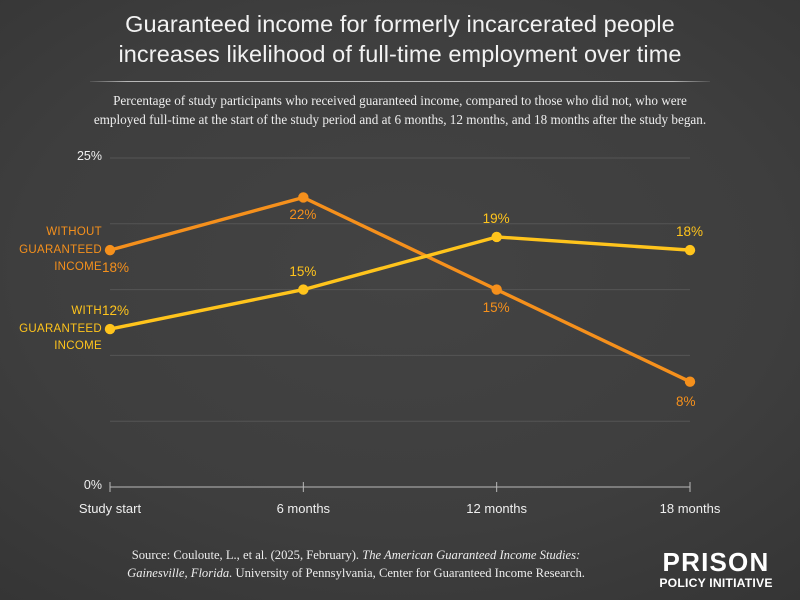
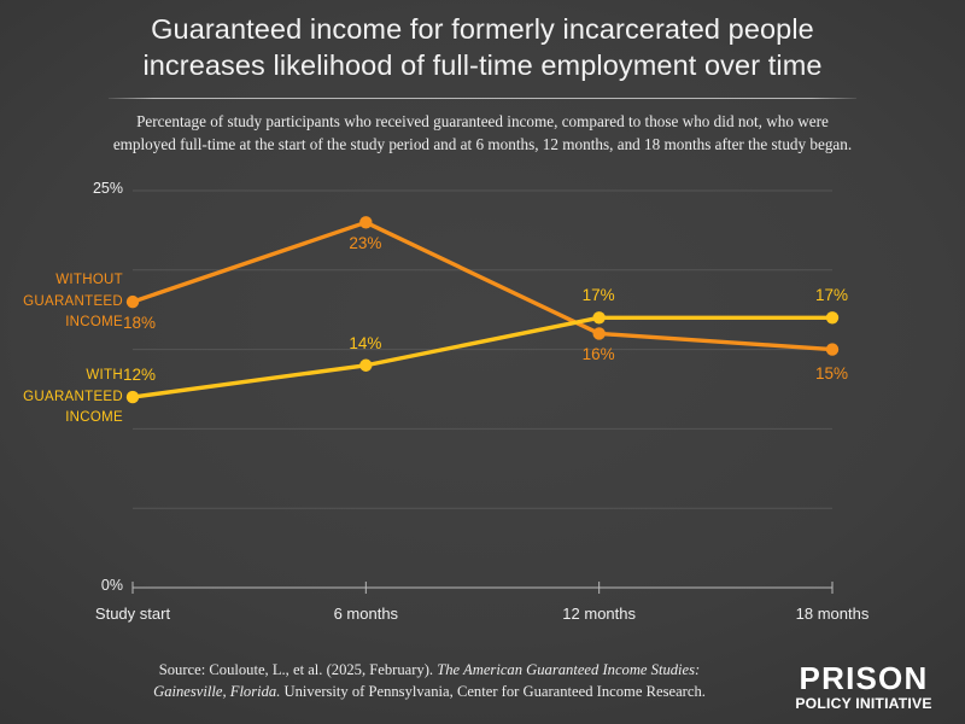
WITHOUT GUARANTEED INCOME/6 months: 22% -> 23%
WITH GUARANTEED INCOME/6 months: 15% -> 14%
WITHOUT GUARANTEED INCOME/12 months: 15% -> 16%
WITH GUARANTEED INCOME/12 months: 19% -> 17%
WITHOUT GUARANTEED INCOME/18 months: 8% -> 15%
WITH GUARANTEED INCOME/18 months: 18% -> 17%
